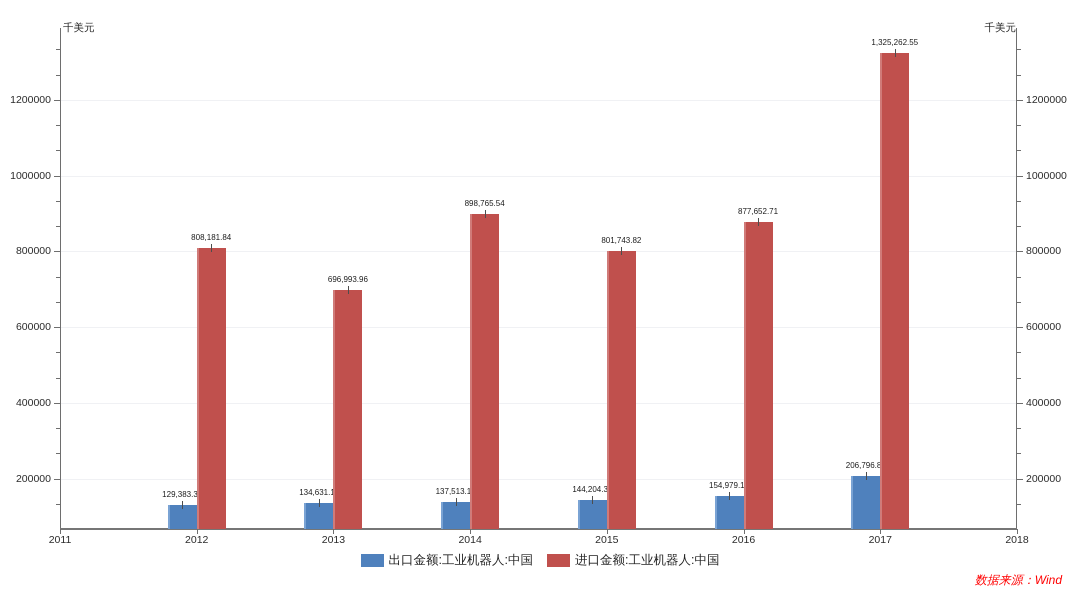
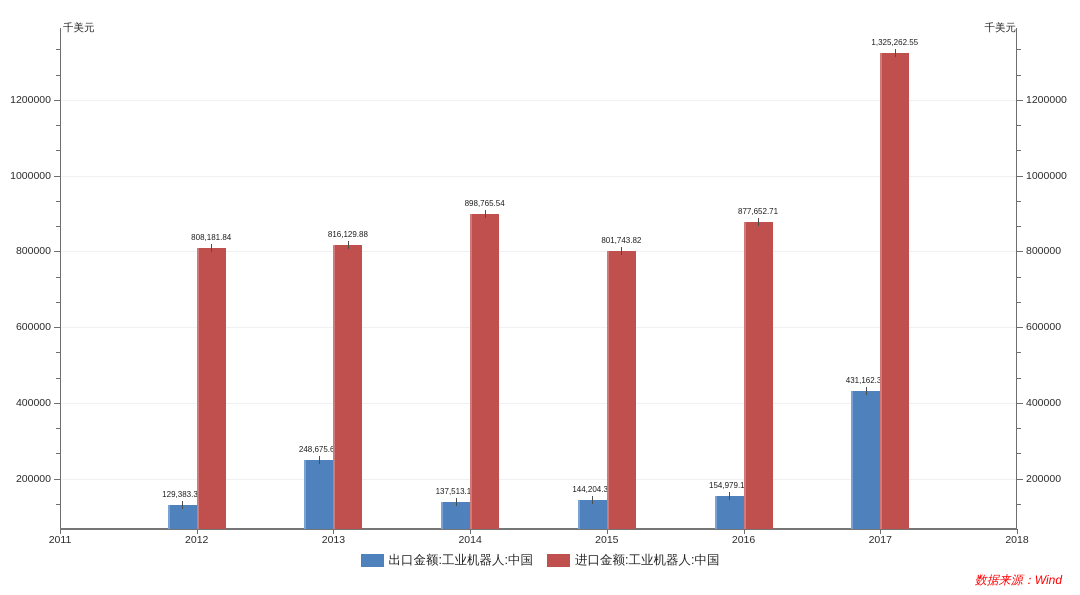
出口金额:工业机器人:中国/2013: 134,631.11 -> 248,675.62
进口金额:工业机器人:中国/2013: 696,993.96 -> 816,129.88
出口金额:工业机器人:中国/2017: 206,796.80 -> 431,162.32
